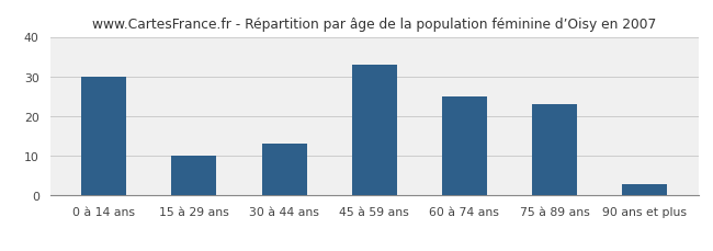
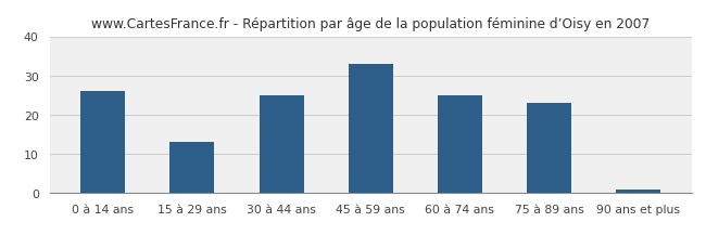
0 à 14 ans: 30 -> 26
15 à 29 ans: 10 -> 13
30 à 44 ans: 13 -> 25
90 ans et plus: 3 -> 1
